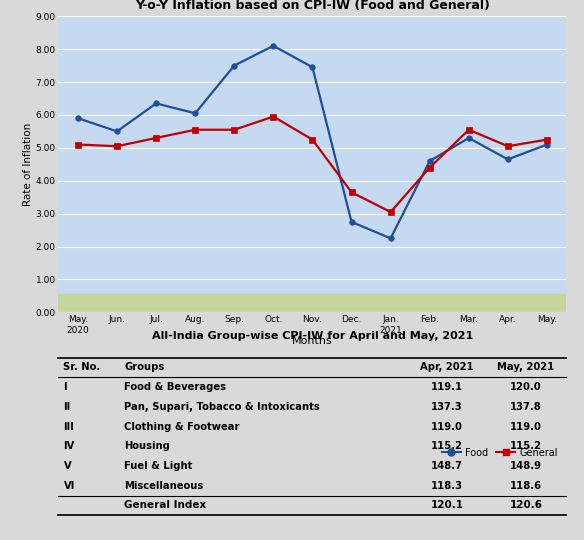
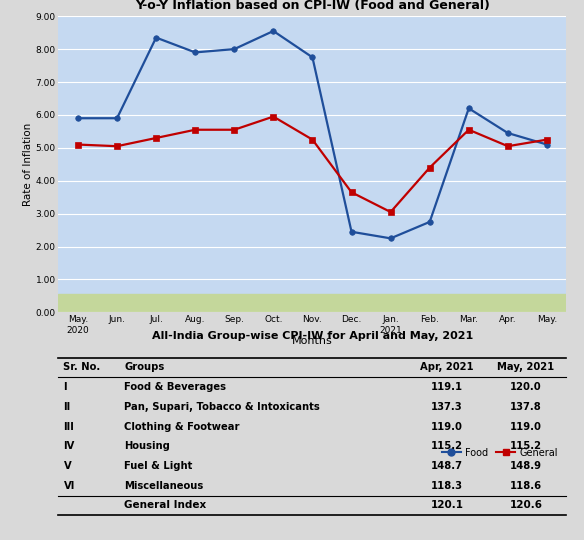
Food/Jun.: 5.50 -> 5.90
Food/Jul.: 6.35 -> 8.35
Food/Aug.: 6.05 -> 7.90
Food/Sep.: 7.50 -> 8.00
Food/Oct.: 8.10 -> 8.55
Food/Nov.: 7.45 -> 7.75
Food/Dec.: 2.75 -> 2.45
Food/Feb.: 4.60 -> 2.75
Food/Mar.: 5.30 -> 6.20
Food/Apr.: 4.65 -> 5.45
